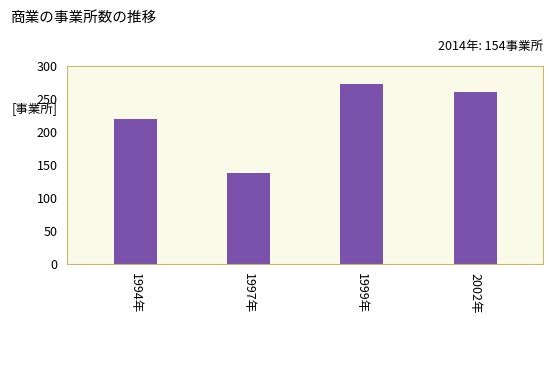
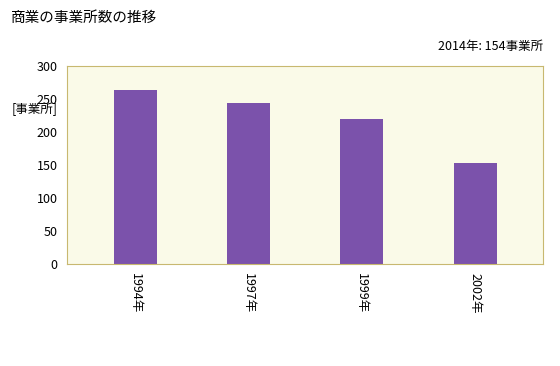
1994年: 220 -> 263
1997年: 138 -> 243
1999年: 272 -> 219
2002年: 260 -> 152
